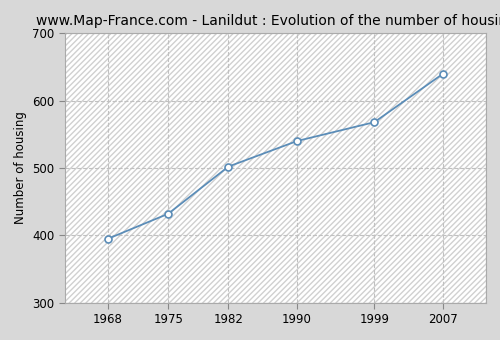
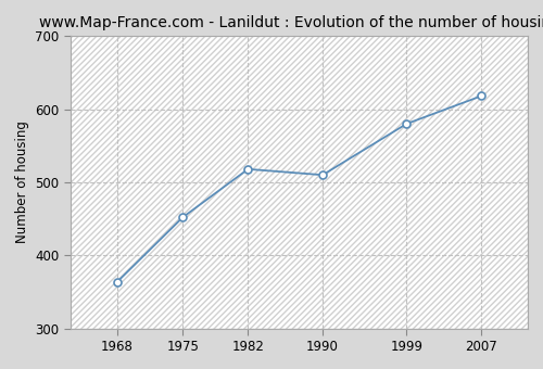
1968: 395 -> 364
1975: 432 -> 452
1982: 502 -> 518
1990: 540 -> 510
1999: 568 -> 580
2007: 640 -> 618
